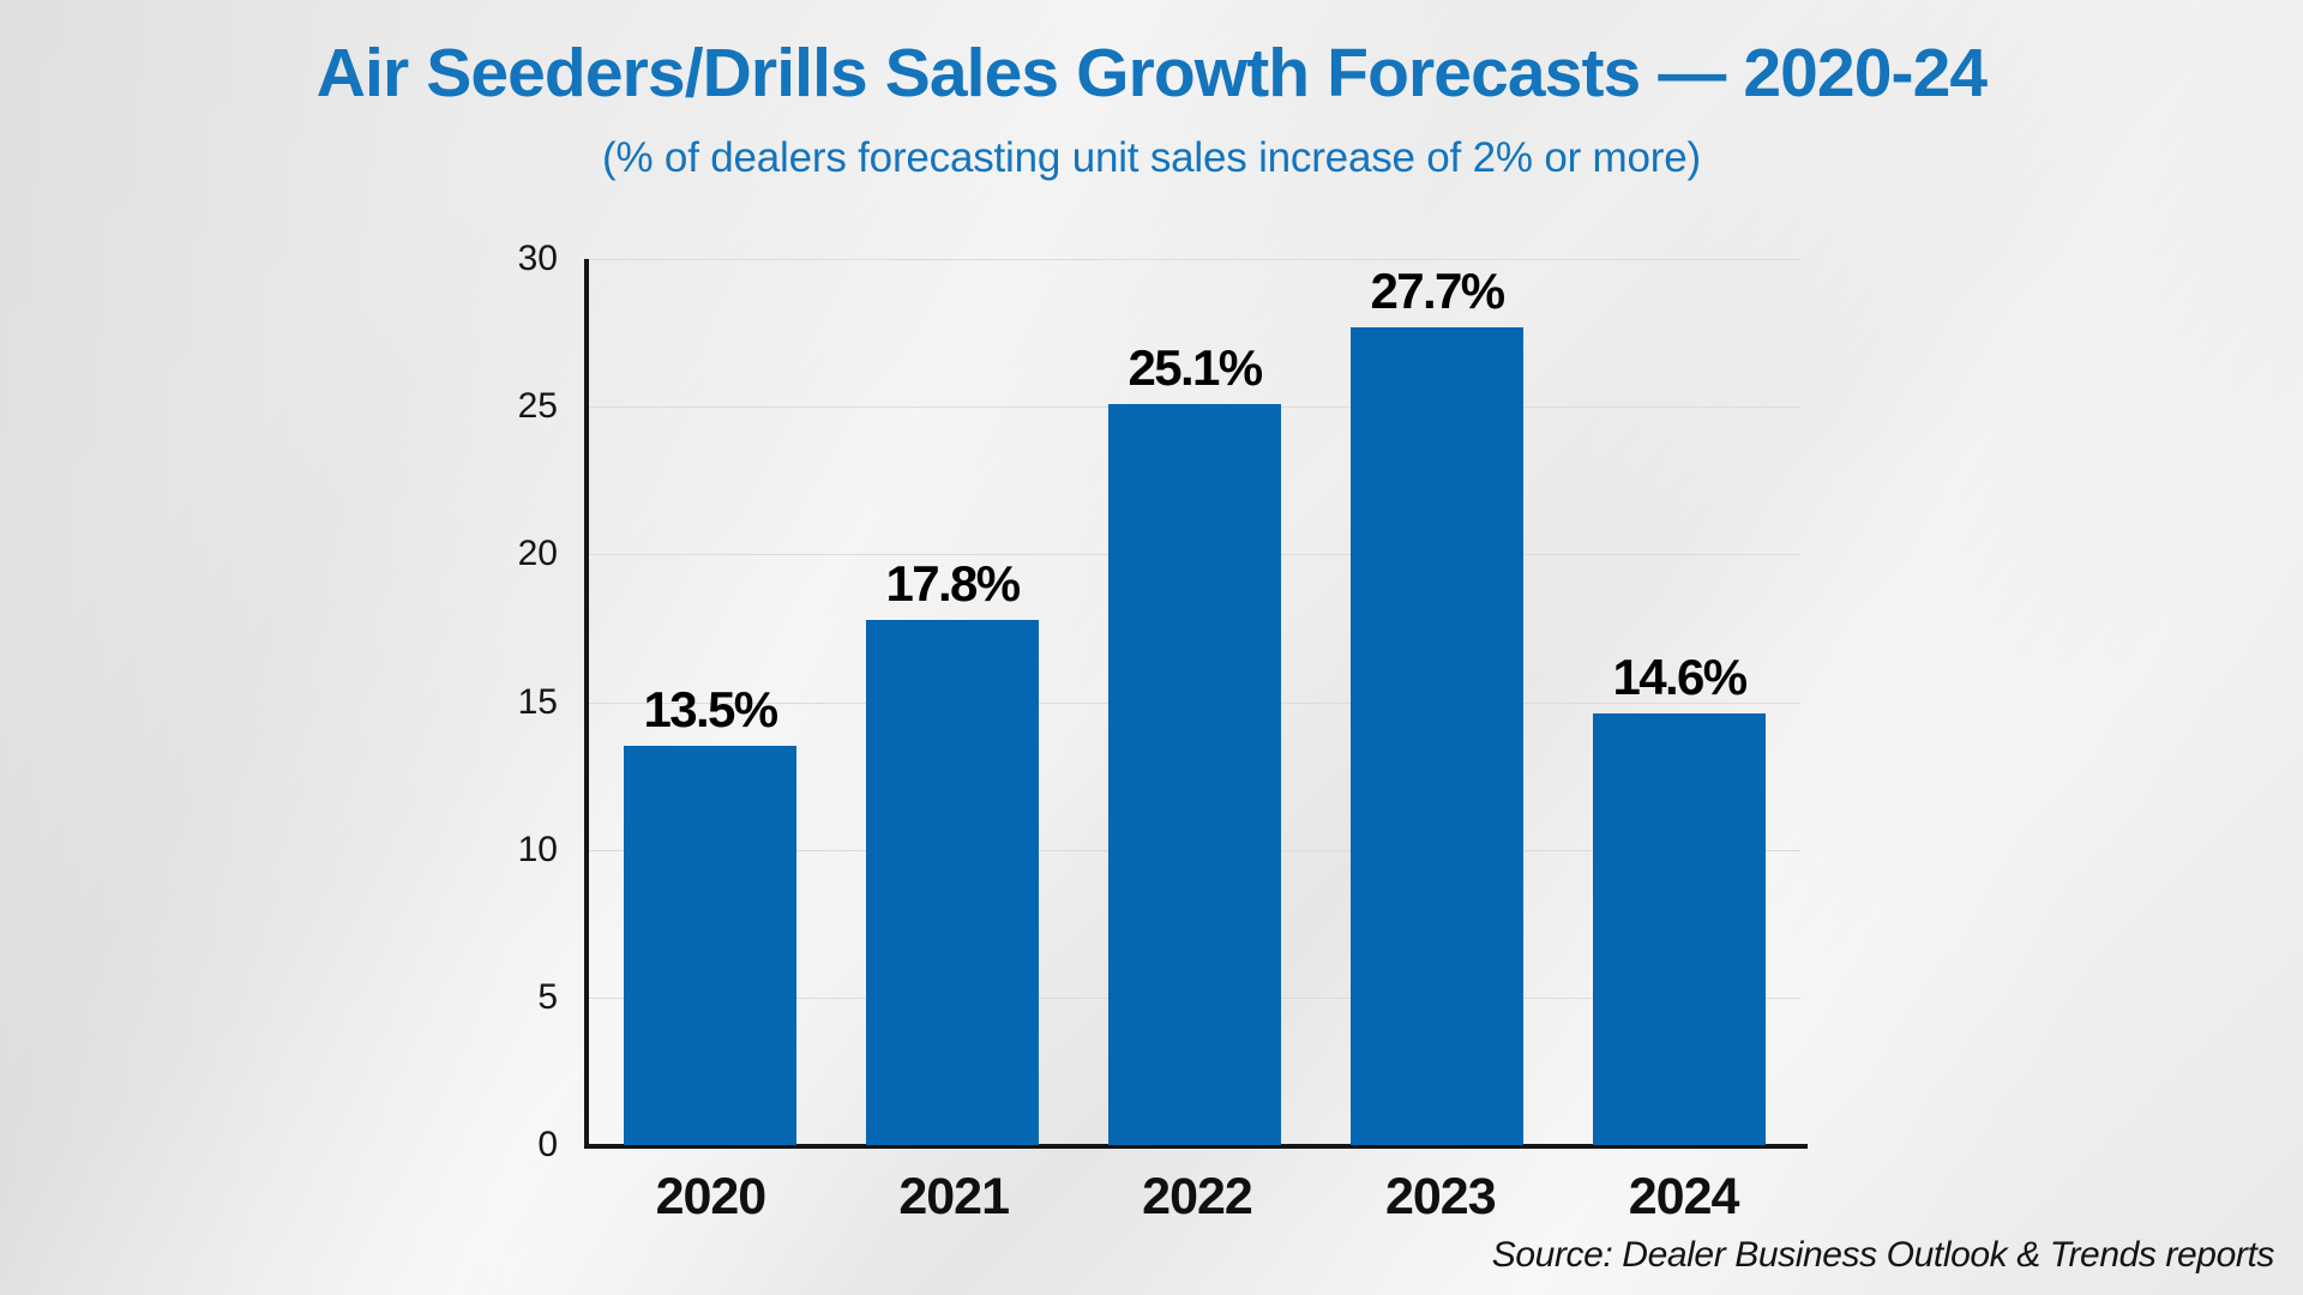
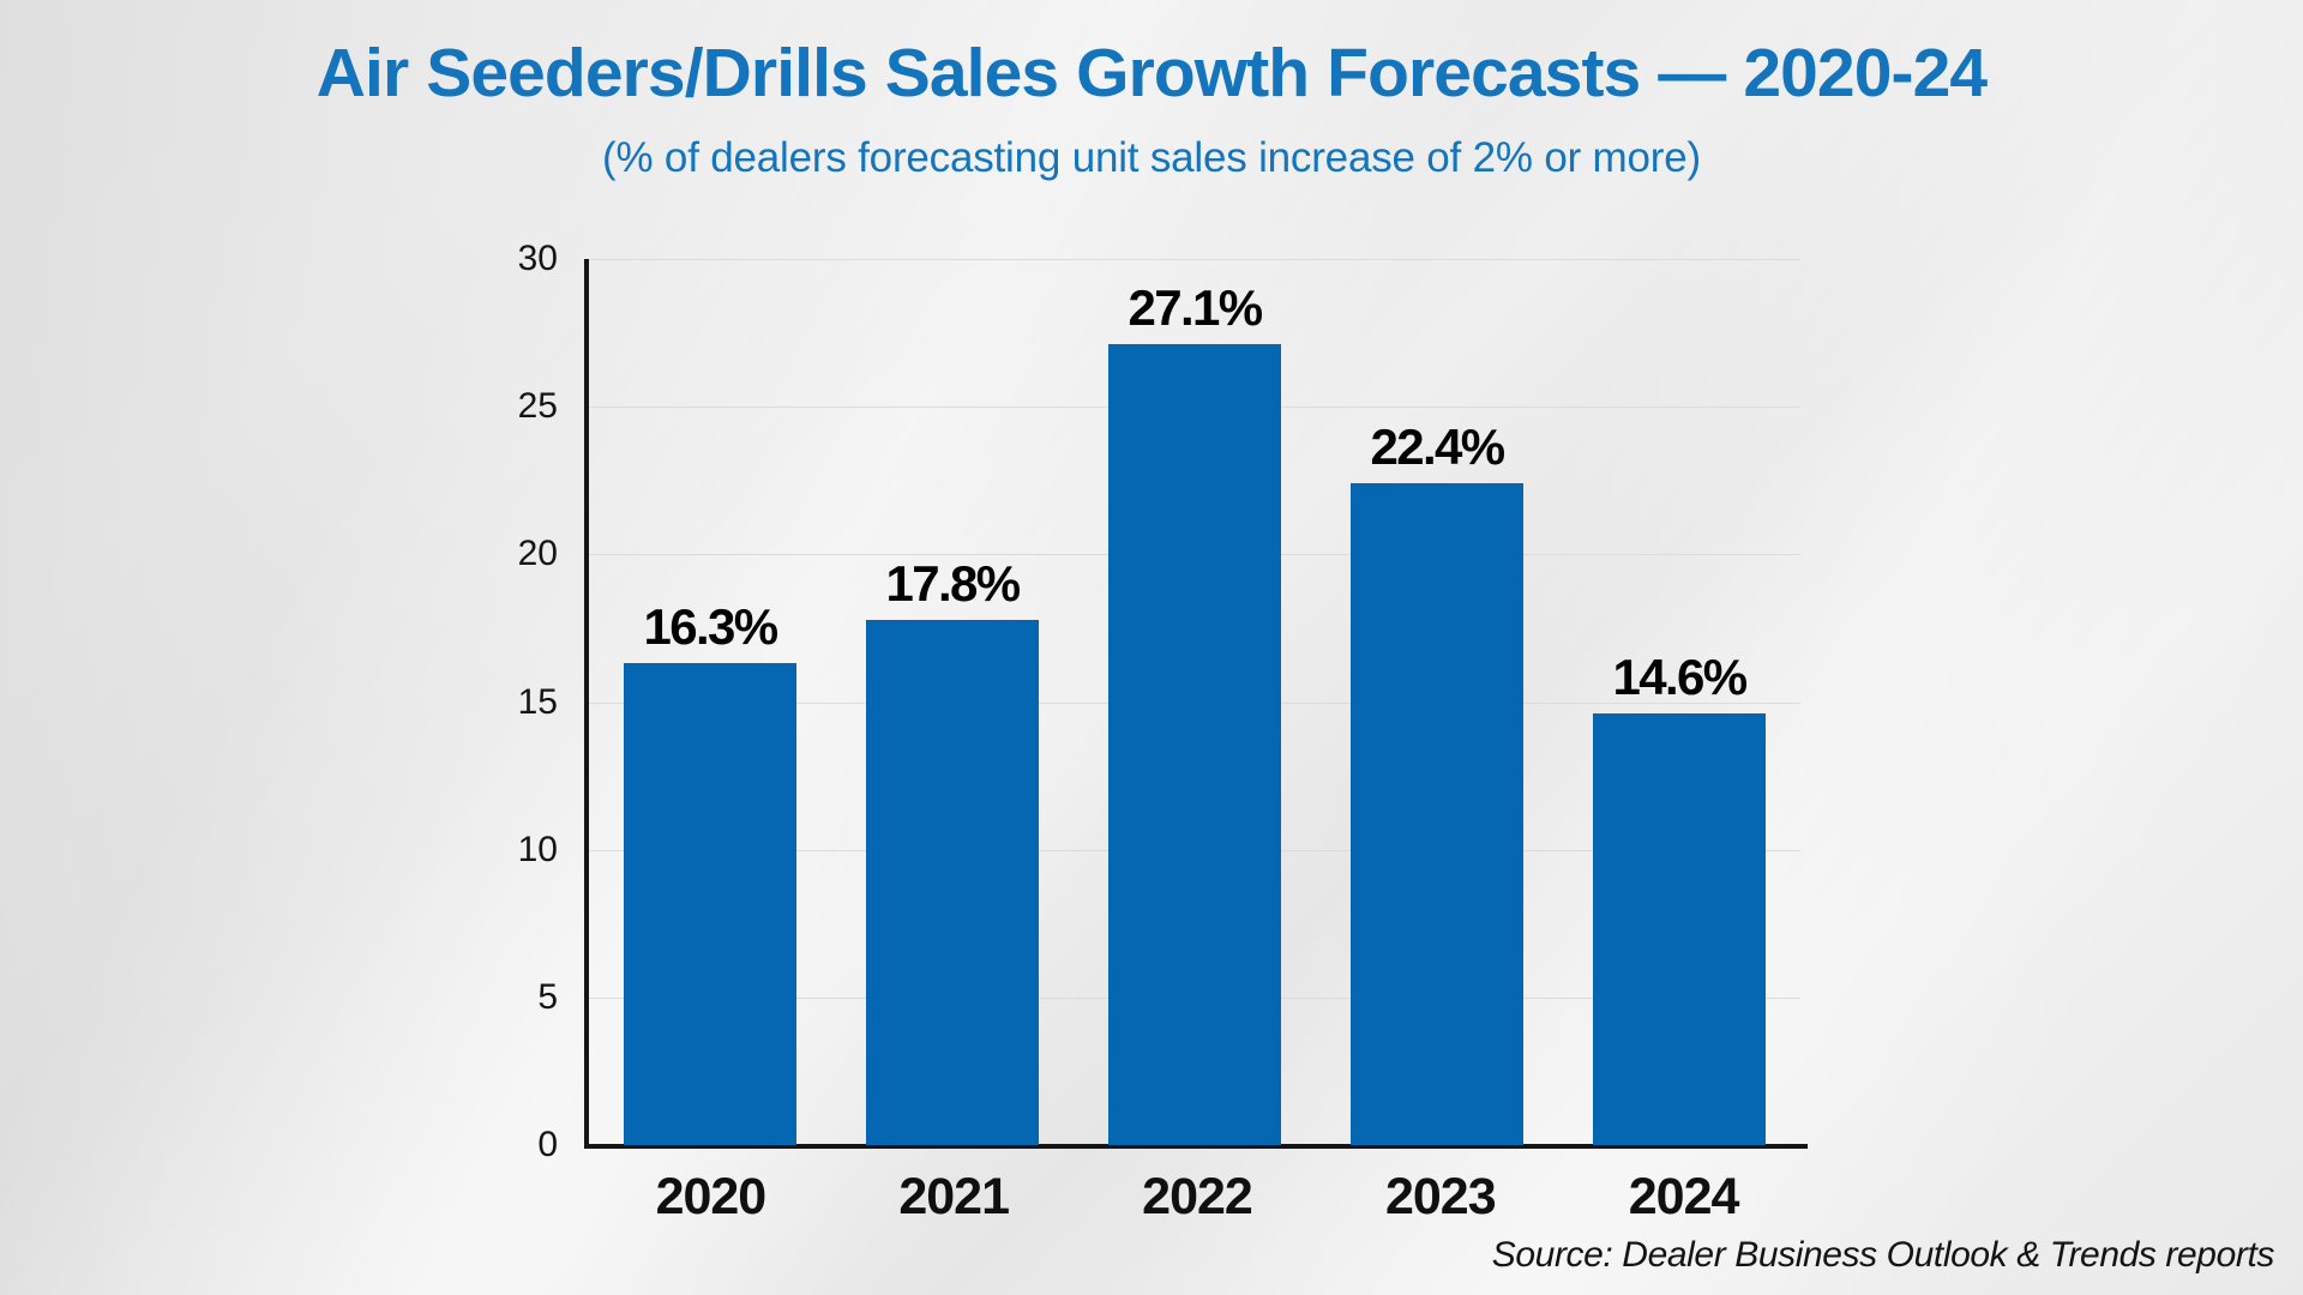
2020: 13.5% -> 16.3%
2022: 25.1% -> 27.1%
2023: 27.7% -> 22.4%
